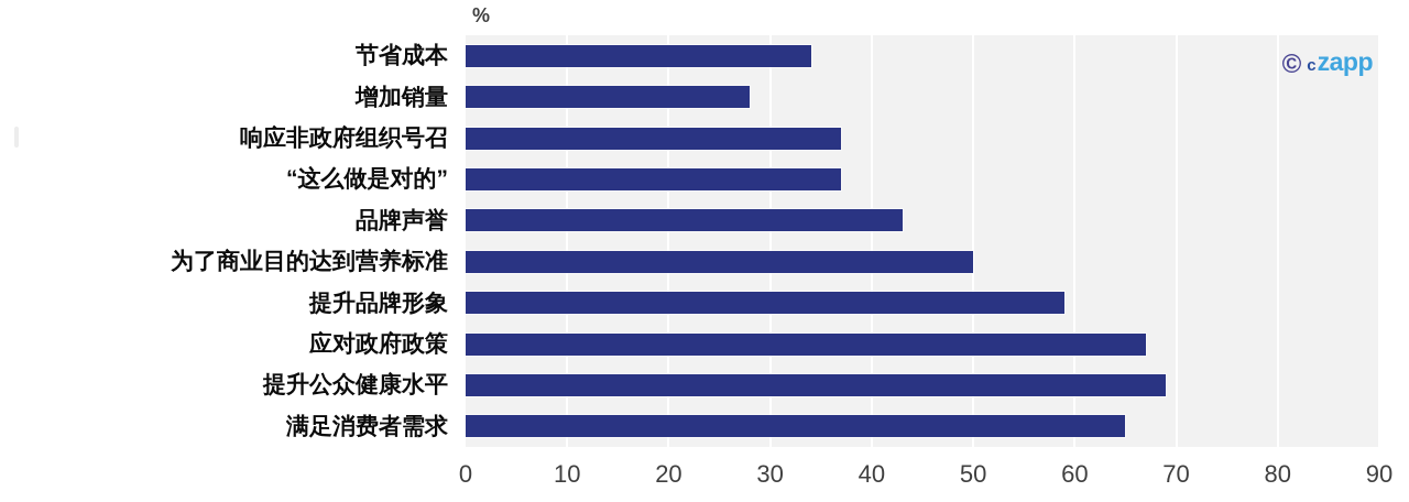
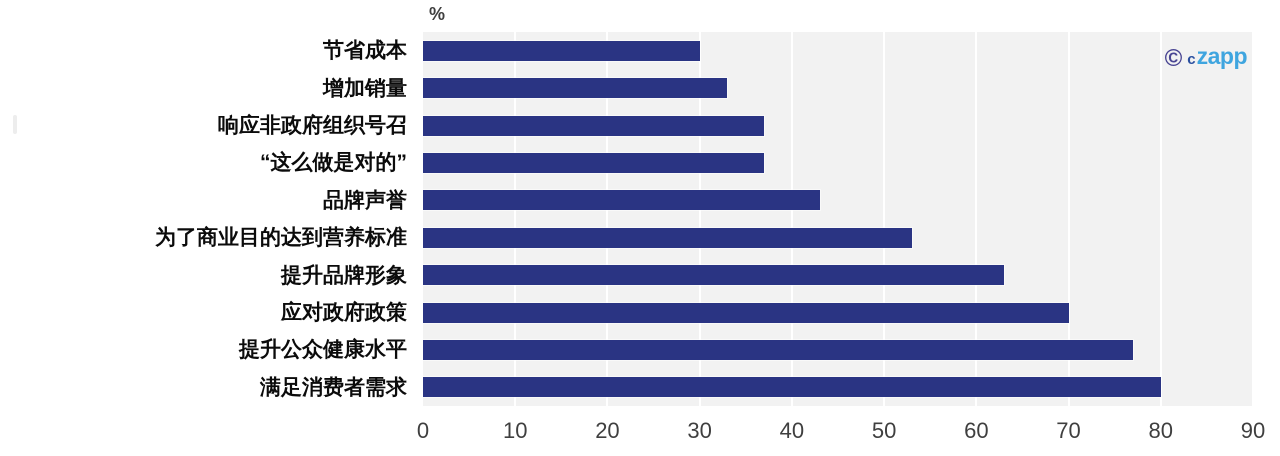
节省成本: 34 -> 30
增加销量: 28 -> 33
为了商业目的达到营养标准: 50 -> 53
提升品牌形象: 59 -> 63
应对政府政策: 67 -> 70
提升公众健康水平: 69 -> 77
满足消费者需求: 65 -> 80
